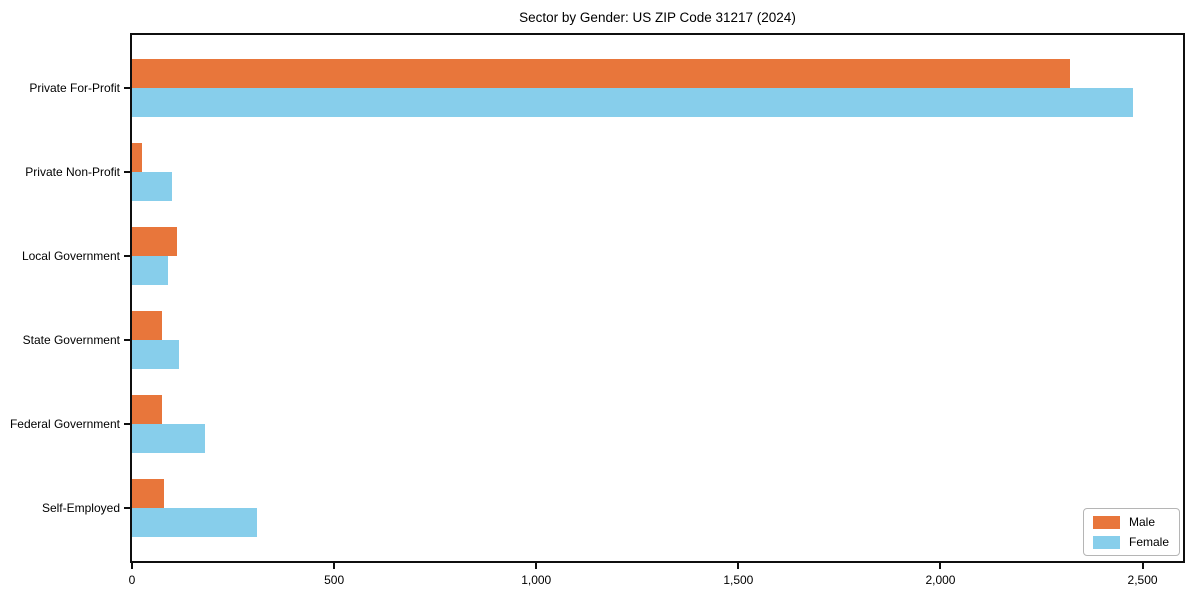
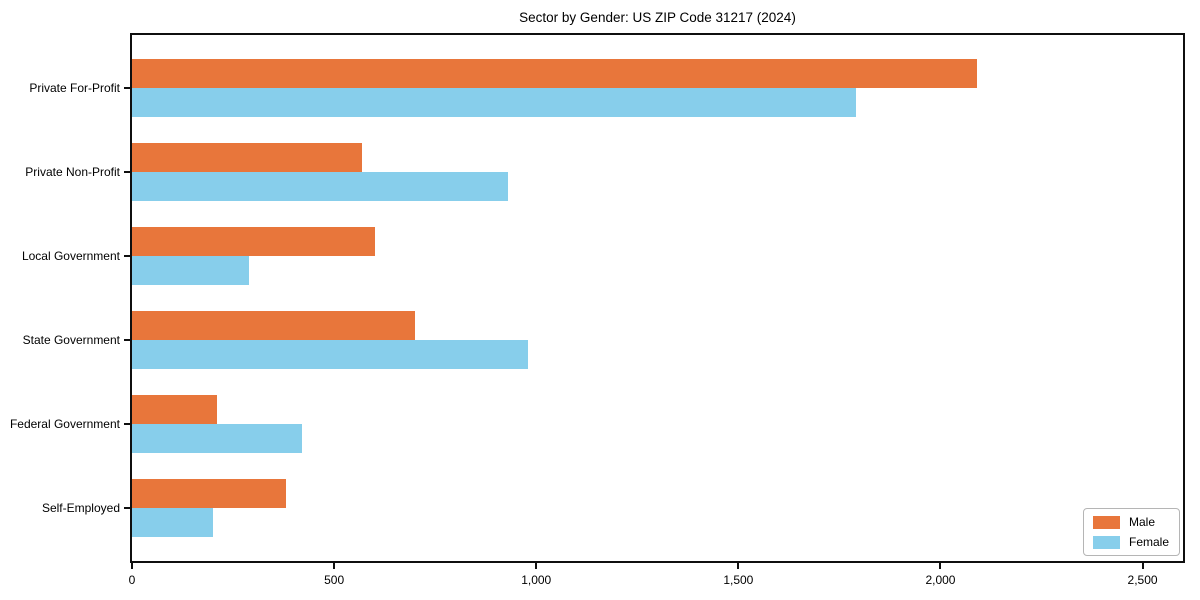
Male/Private For-Profit: 2320 -> 2090
Female/Private For-Profit: 2480 -> 1790
Male/Private Non-Profit: 20 -> 570
Female/Private Non-Profit: 100 -> 930
Male/Local Government: 110 -> 600
Female/Local Government: 90 -> 290
Male/State Government: 80 -> 700
Female/State Government: 120 -> 980
Male/Federal Government: 80 -> 210
Female/Federal Government: 180 -> 420
Male/Self-Employed: 80 -> 380
Female/Self-Employed: 310 -> 200
